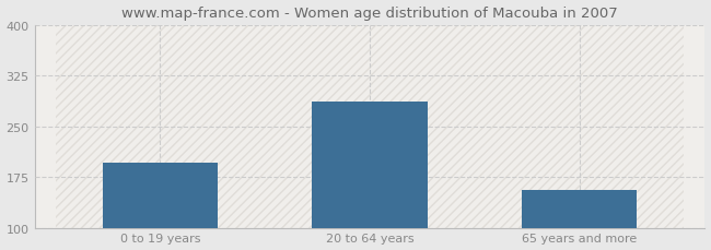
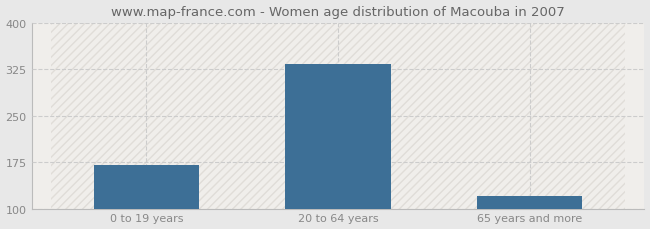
0 to 19 years: 196 -> 170
20 to 64 years: 286 -> 333
65 years and more: 156 -> 120
